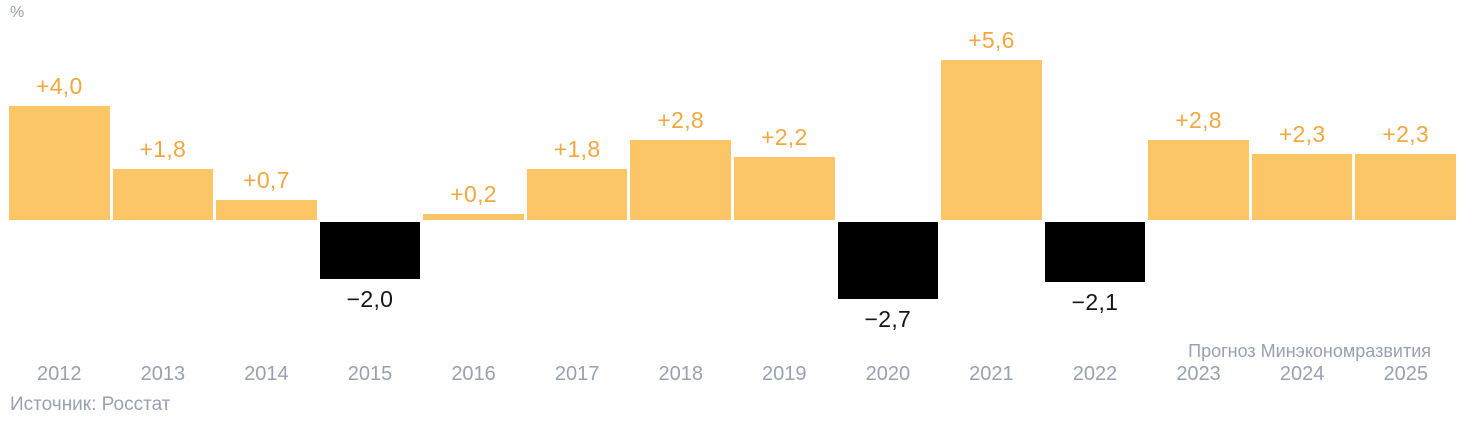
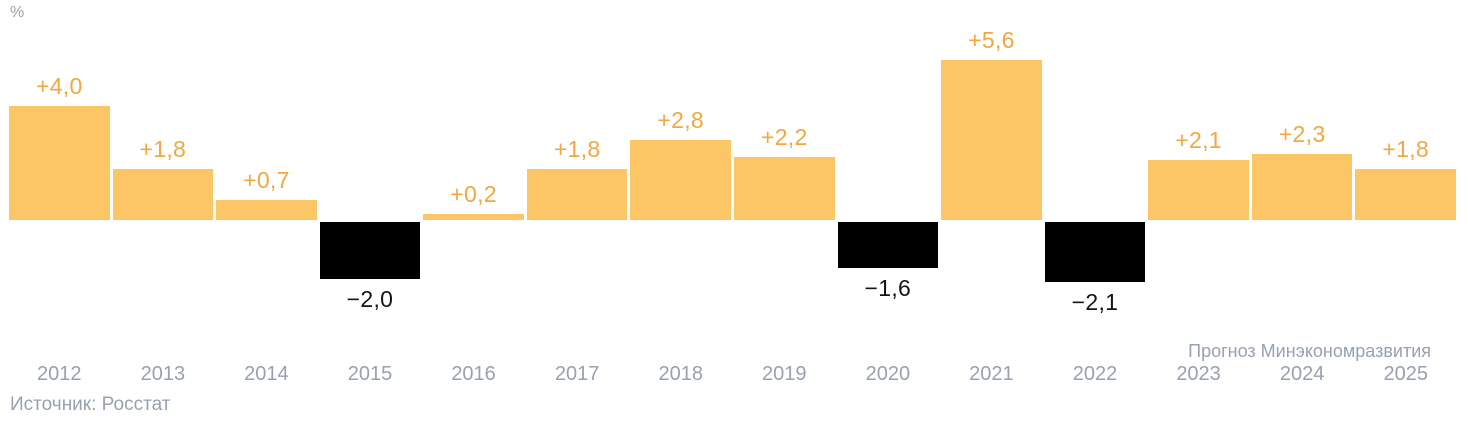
2020: −2,7 -> −1,6
2023: +2,8 -> +2,1
2025: +2,3 -> +1,8
